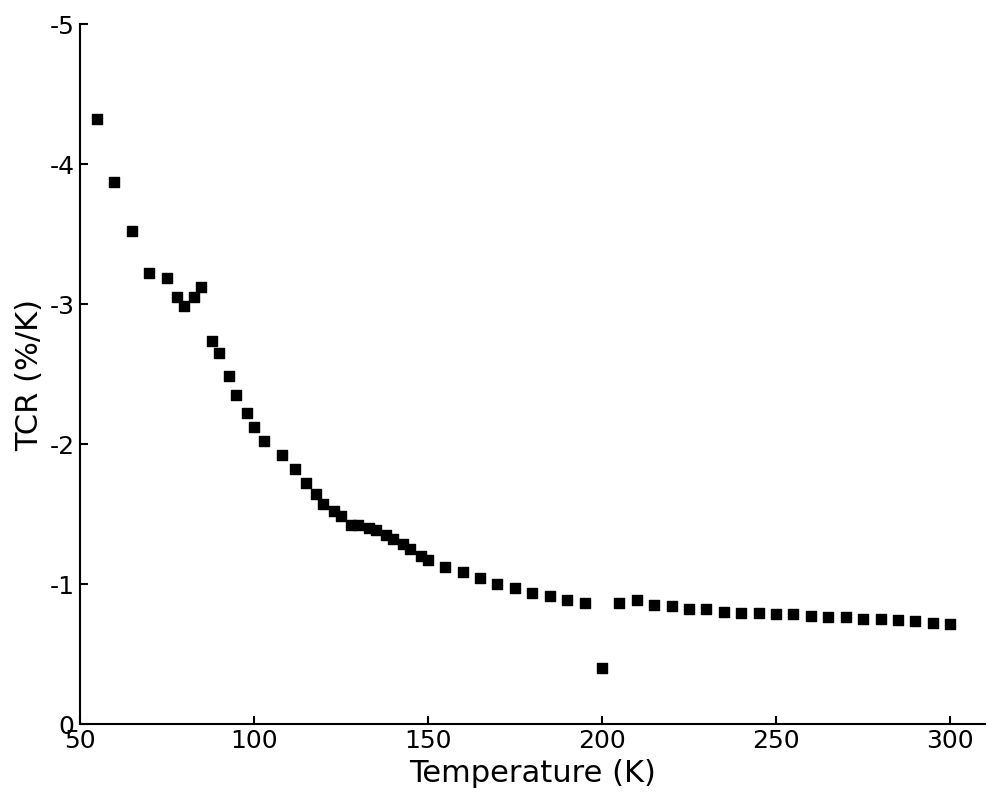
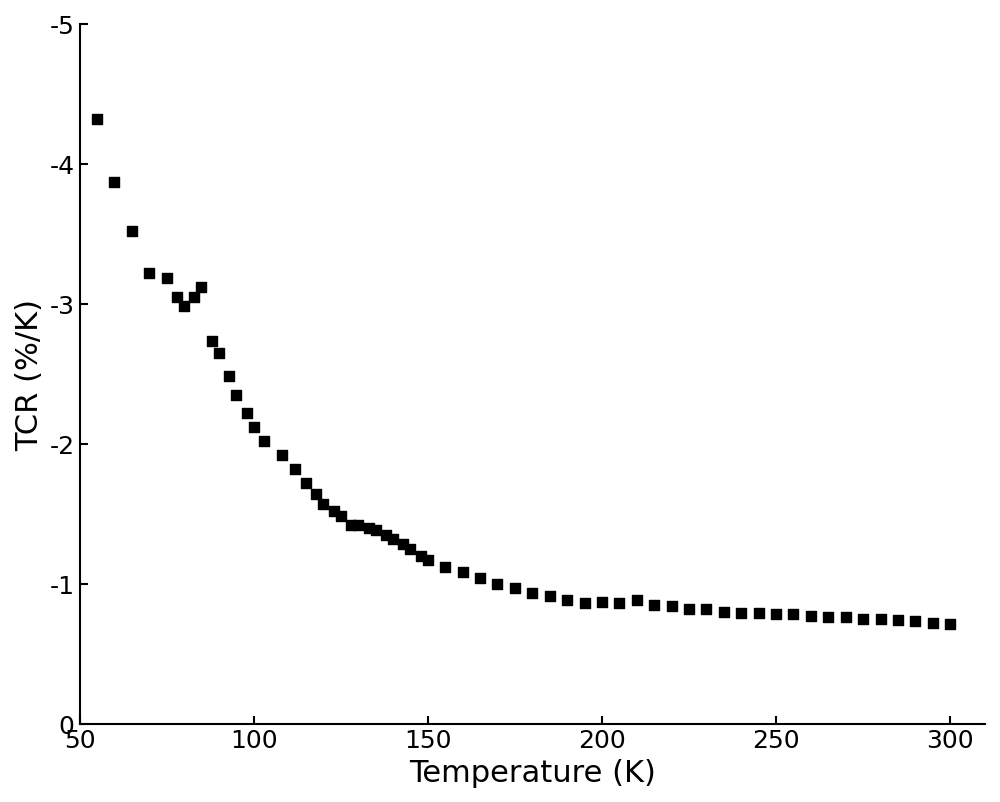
200: -0.40 -> -0.87
